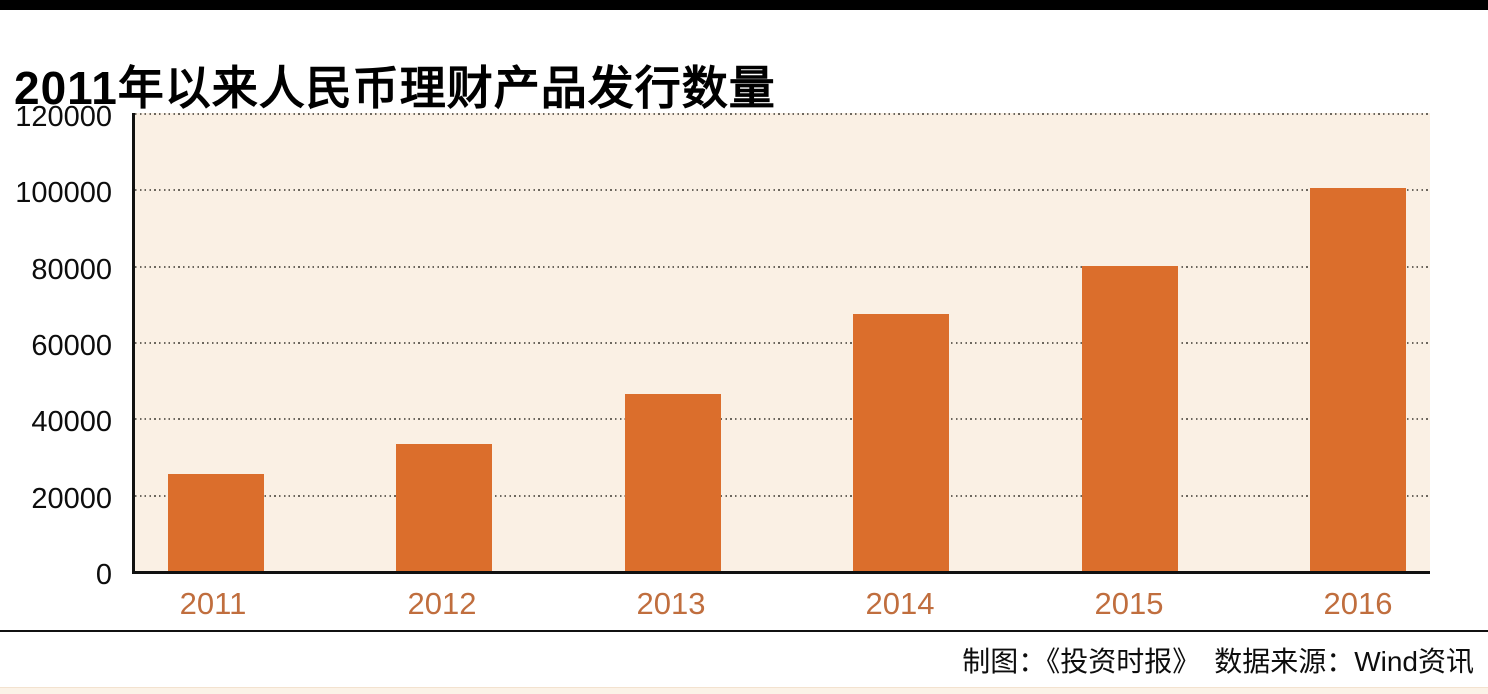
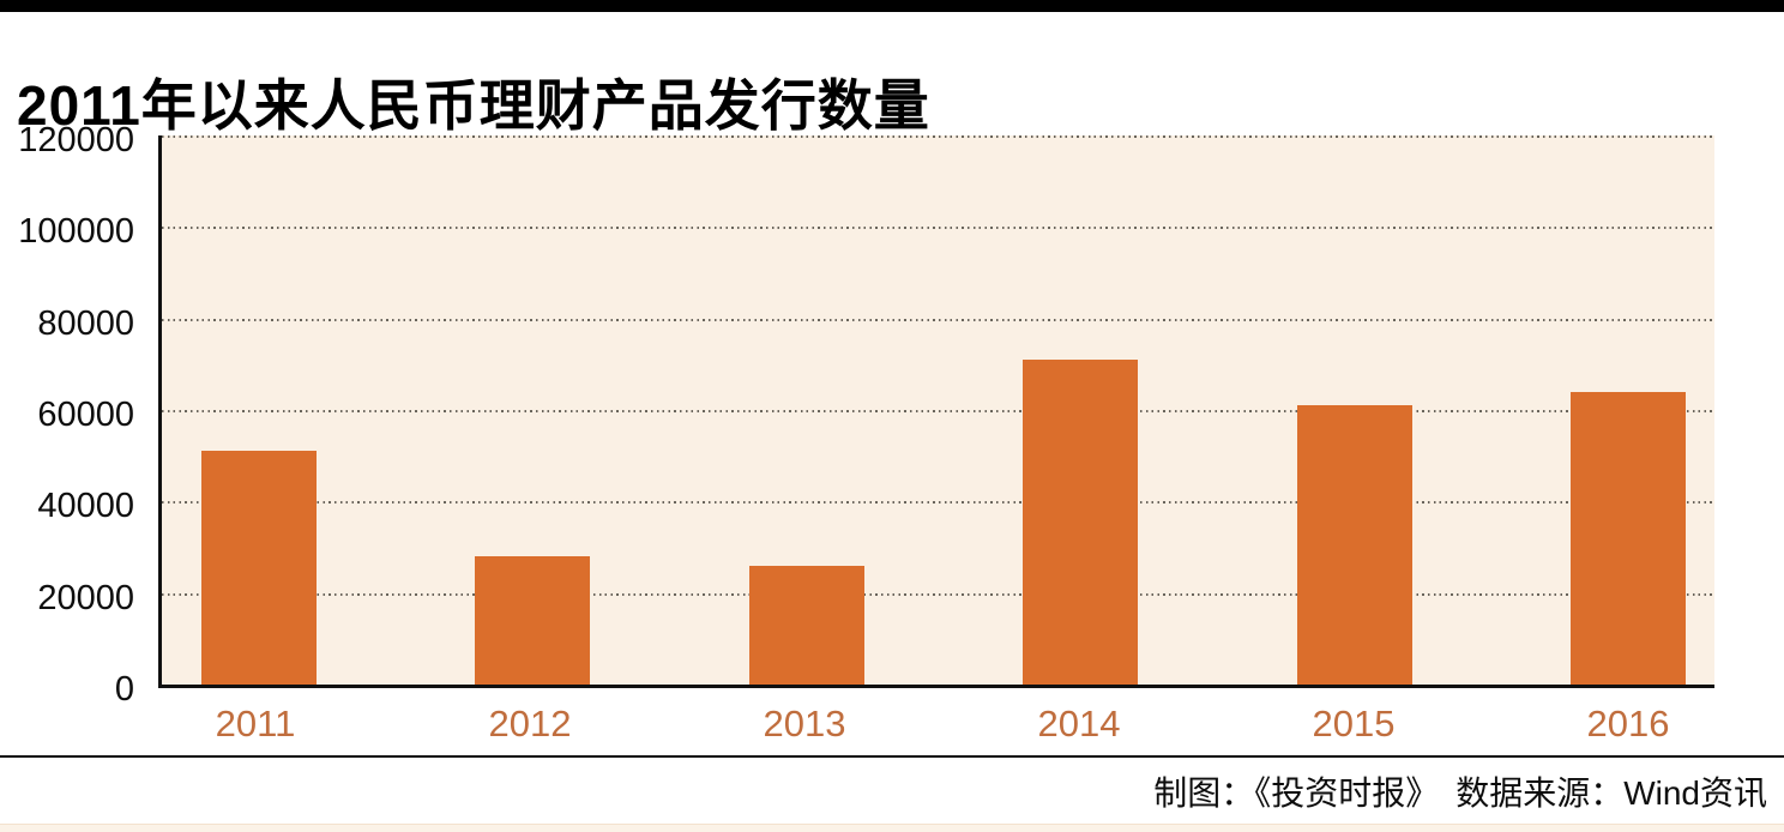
2011: 26000 -> 51000
2012: 33000 -> 28000
2013: 46000 -> 26000
2014: 67000 -> 71000
2015: 80000 -> 61000
2016: 100000 -> 64000
